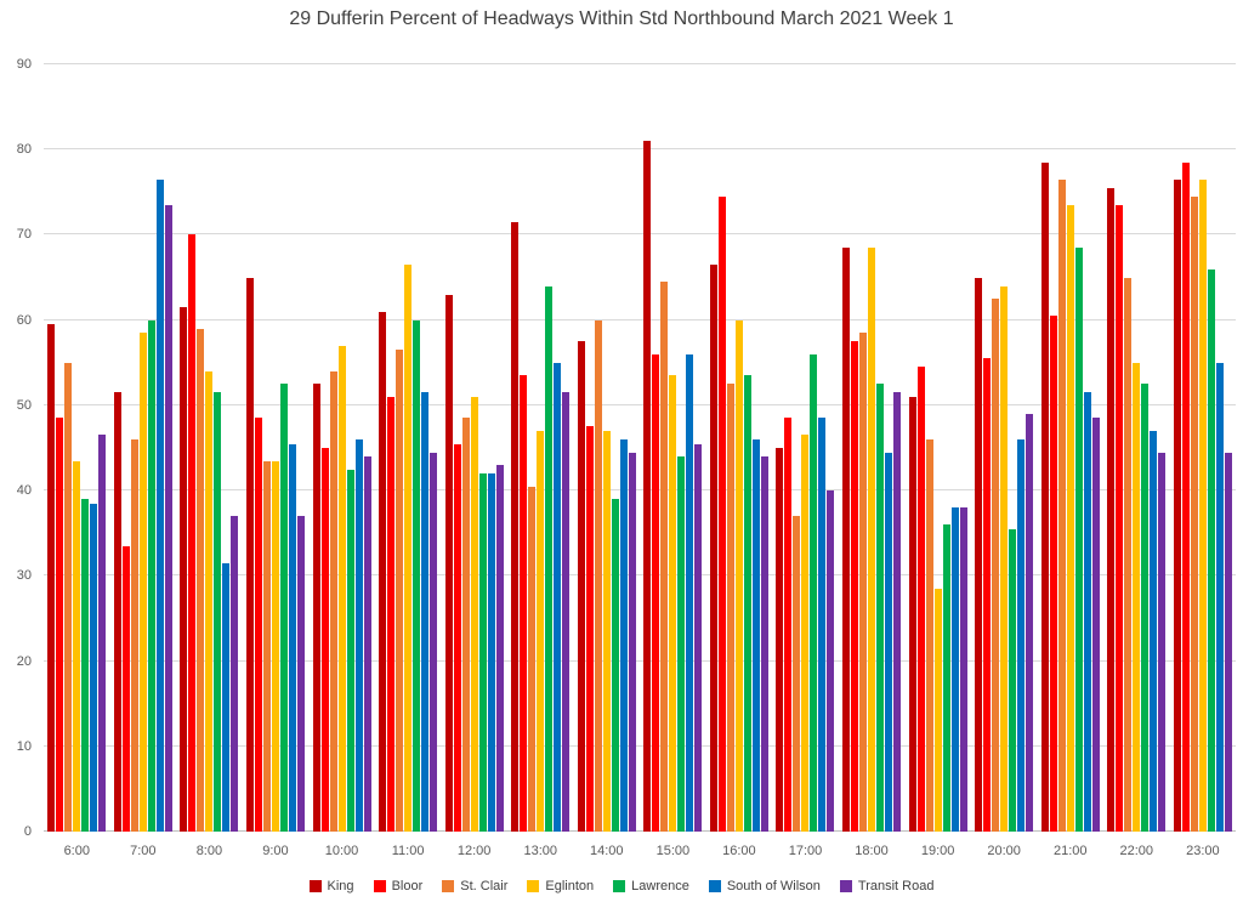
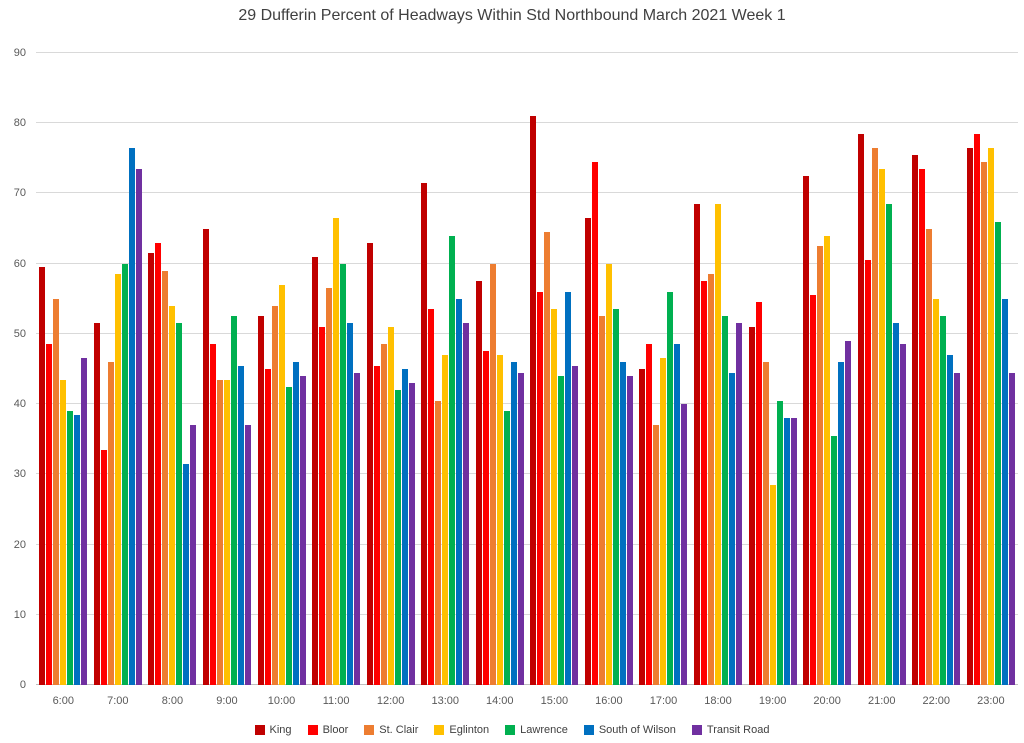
Bloor/8:00: 70 -> 63
South of Wilson/12:00: 42 -> 45
Lawrence/19:00: 36 -> 40
King/20:00: 65 -> 72
